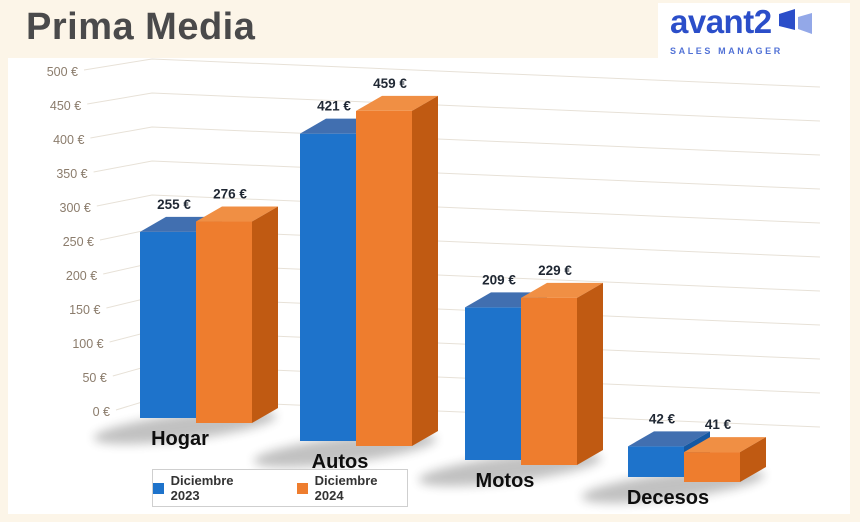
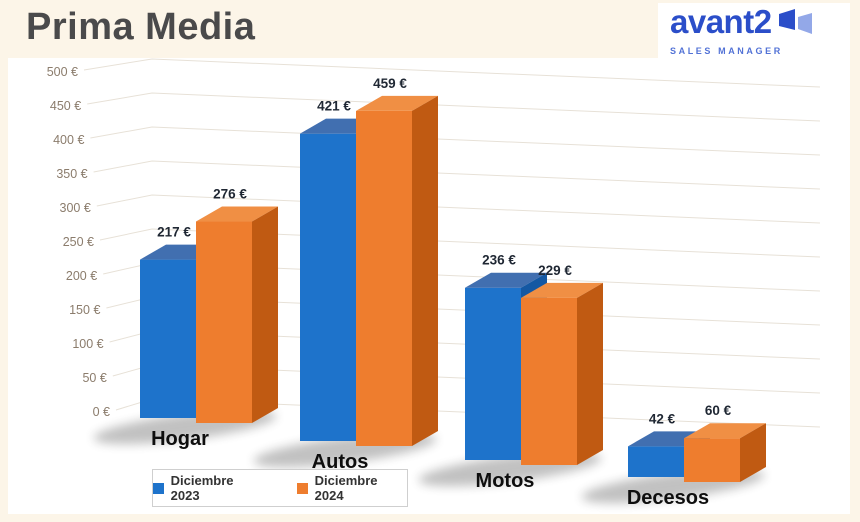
Diciembre 2023/Hogar: 255 -> 217
Diciembre 2023/Motos: 209 -> 236
Diciembre 2024/Decesos: 41 -> 60
